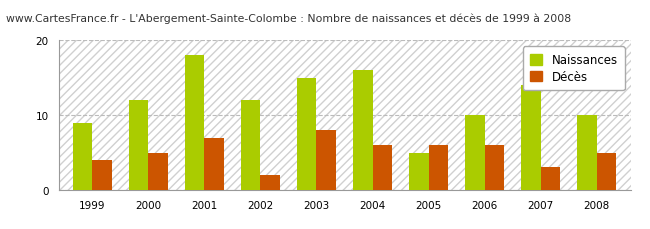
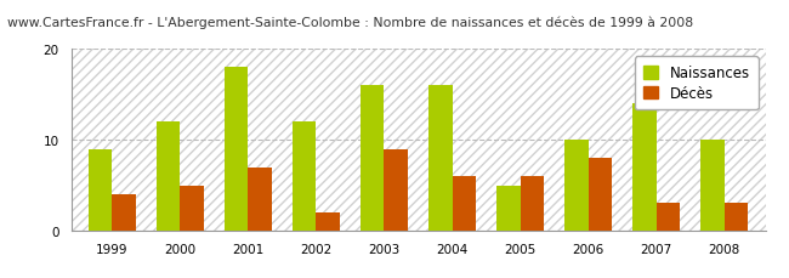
Naissances/2003: 15 -> 16
Décès/2003: 8 -> 9
Décès/2006: 6 -> 8
Décès/2008: 5 -> 3
